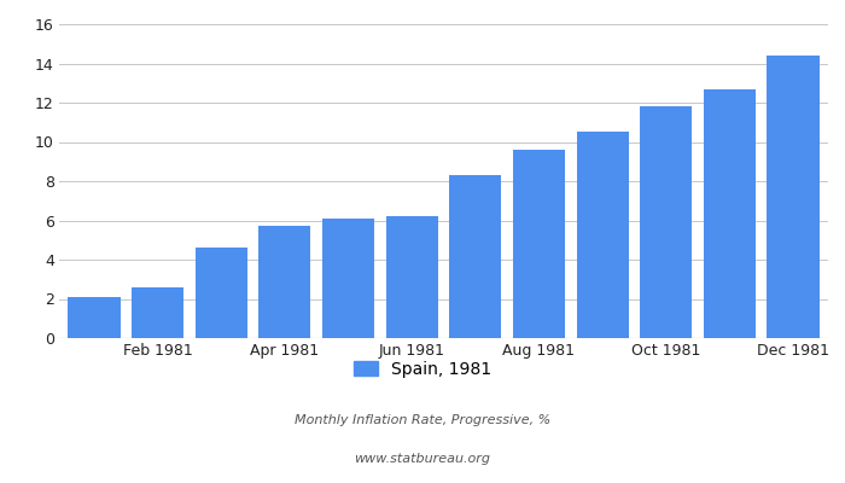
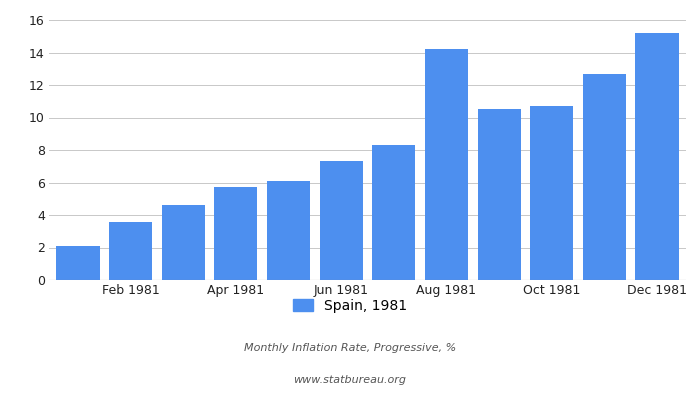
Feb 1981: 2.6 -> 3.6
Jun 1981: 6.2 -> 7.3
Aug 1981: 9.6 -> 14.2
Oct 1981: 11.8 -> 10.7
Dec 1981: 14.4 -> 15.2
